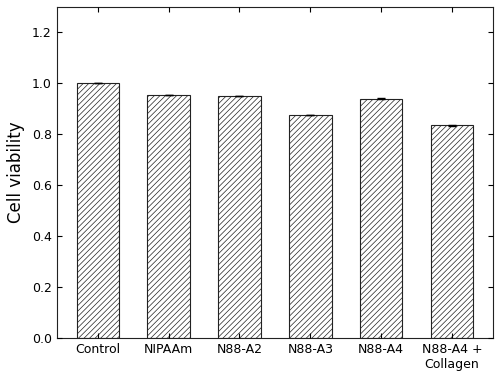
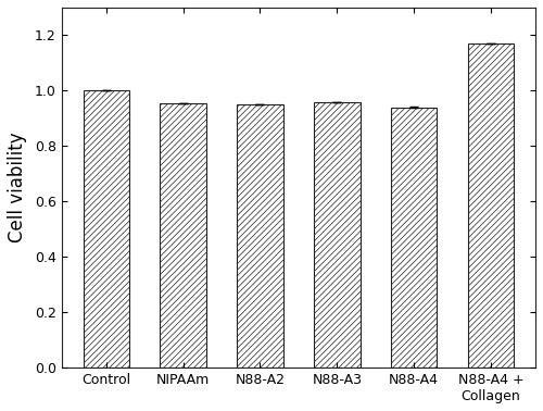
N88-A3: 0.875 -> 0.960
N88-A4 + Collagen: 0.835 -> 1.170
